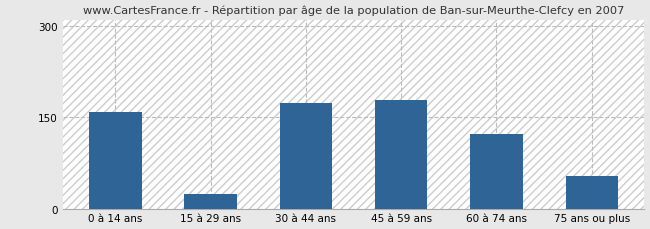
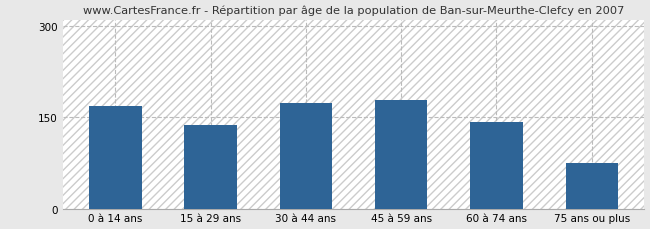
0 à 14 ans: 158 -> 168
15 à 29 ans: 24 -> 138
60 à 74 ans: 122 -> 143
75 ans ou plus: 54 -> 75
